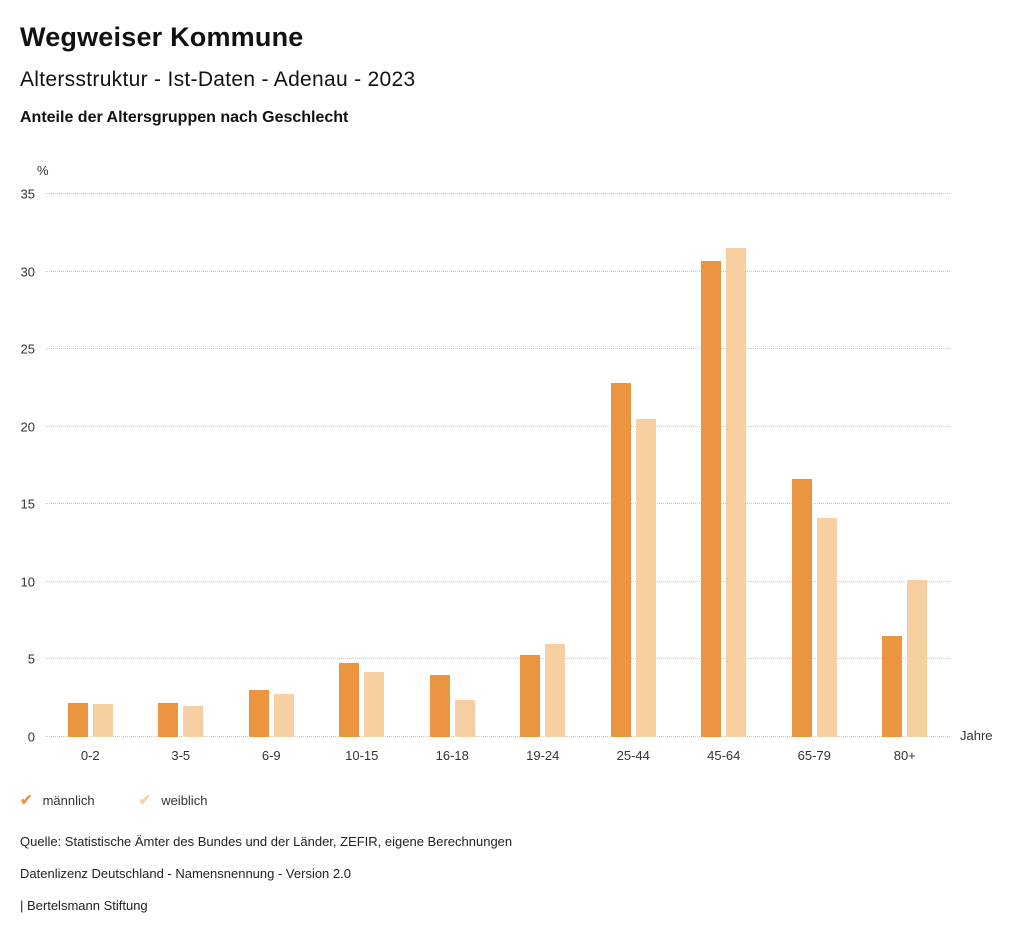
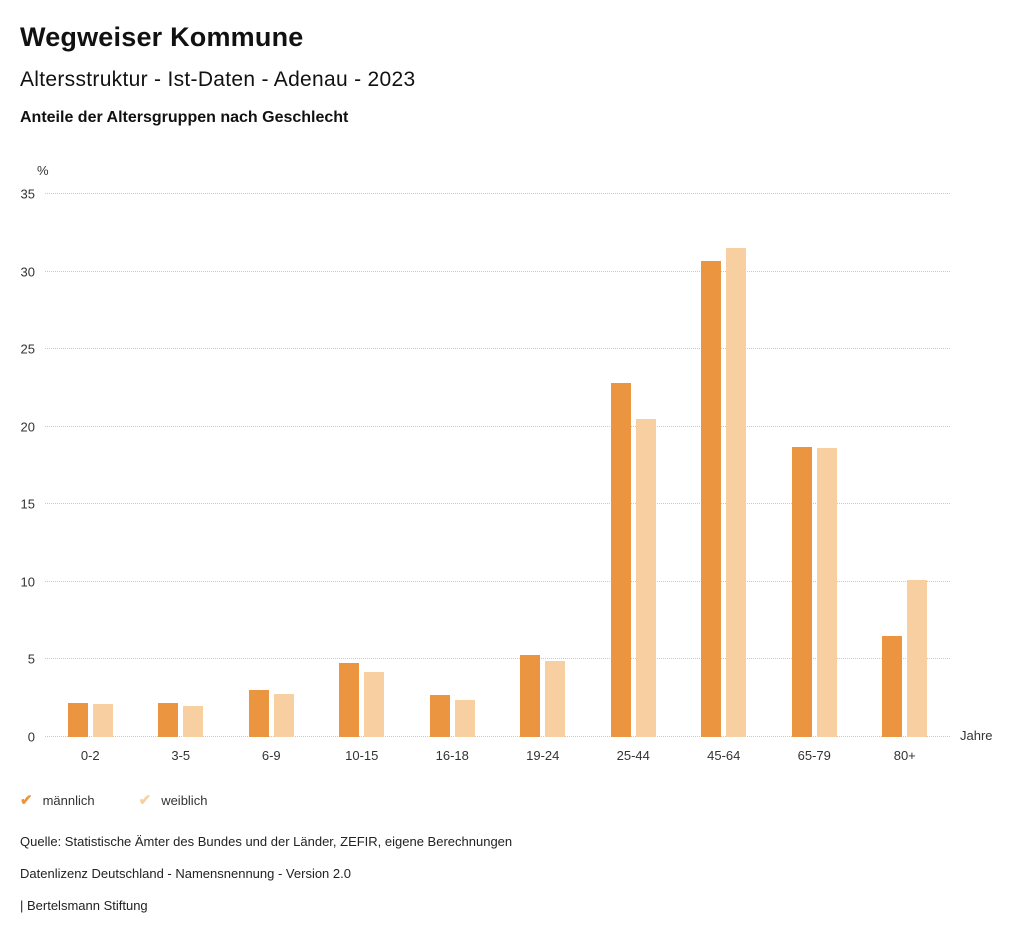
männlich/16-18: 4.0 -> 2.7
weiblich/19-24: 6.0 -> 4.9
männlich/65-79: 16.6 -> 18.7
weiblich/65-79: 14.1 -> 18.6
